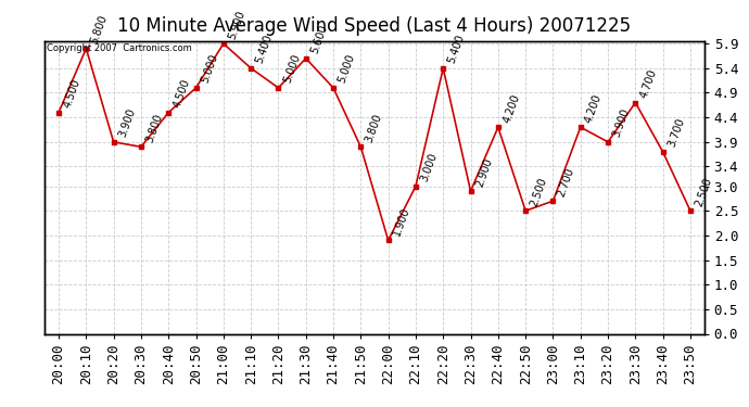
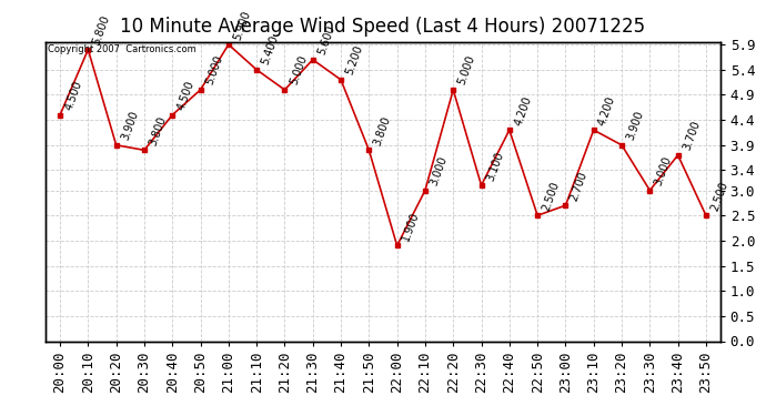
21:40: 5.000 -> 5.200
22:20: 5.400 -> 5.000
22:30: 2.900 -> 3.100
23:30: 4.700 -> 3.000
